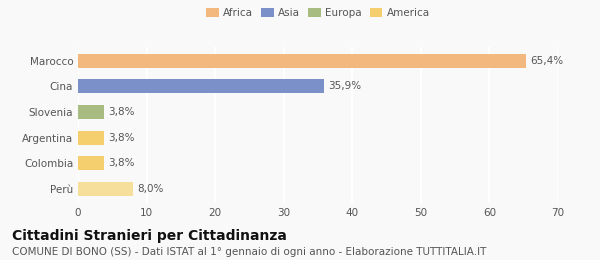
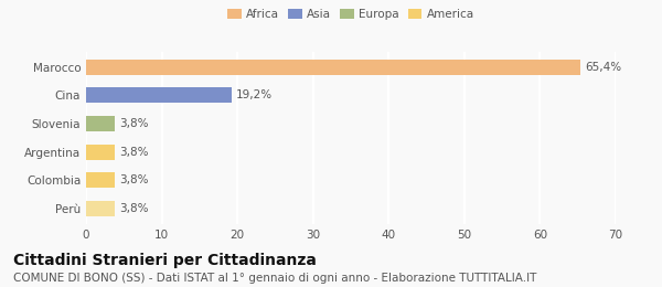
Cina: 35,9% -> 19,2%
Perù: 8,0% -> 3,8%
